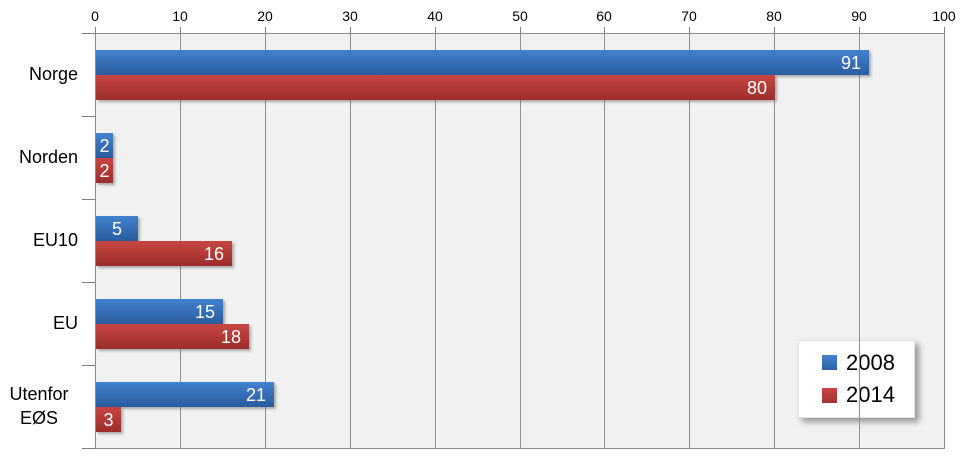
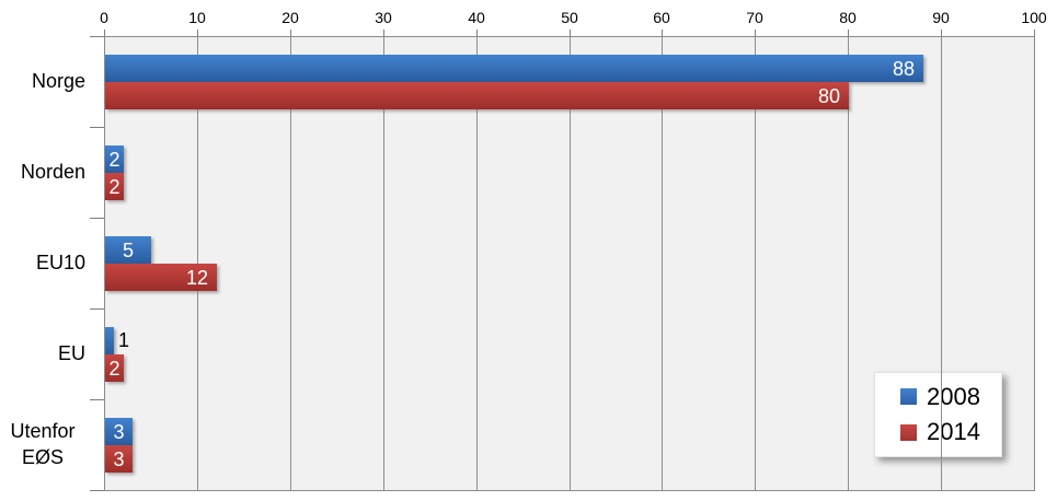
2008/Norge: 91 -> 88
2014/EU10: 16 -> 12
2008/EU: 15 -> 1
2014/EU: 18 -> 2
2008/Utenfor EØS: 21 -> 3
